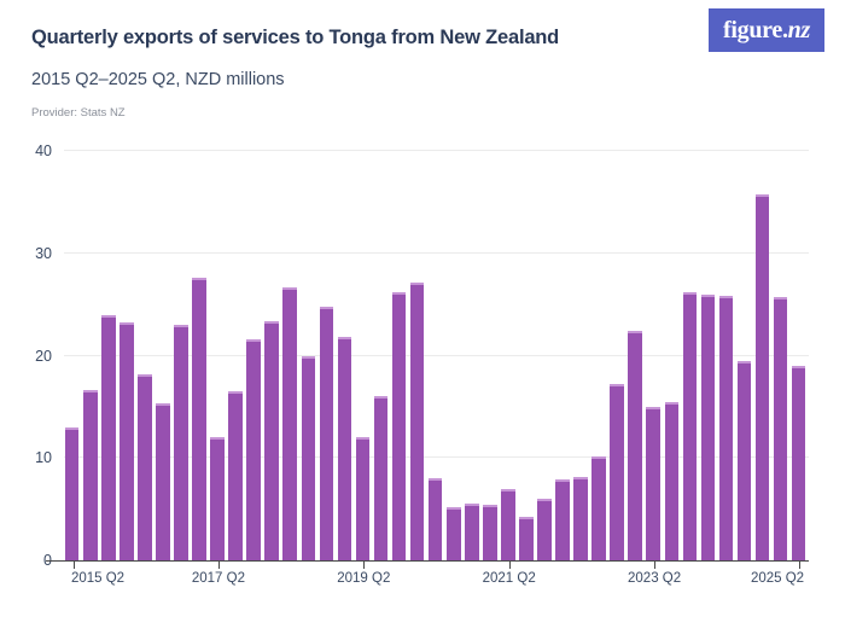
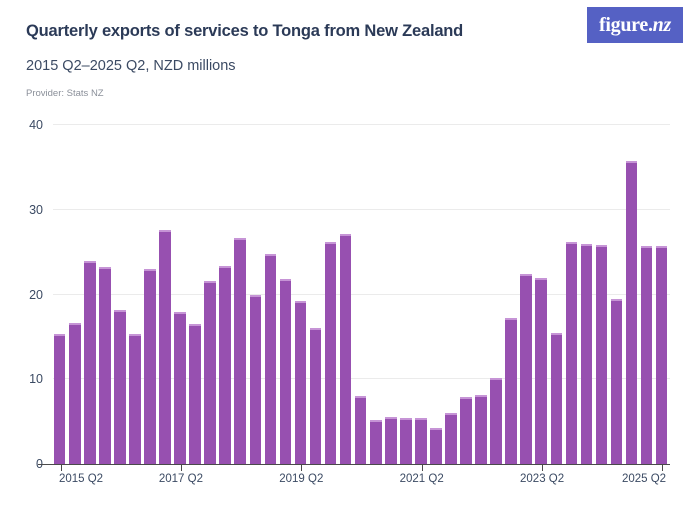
2015 Q2: 13 -> 15
2017 Q2: 12 -> 18
2019 Q2: 12 -> 19
2021 Q2: 7 -> 5
2023 Q2: 15 -> 22
2025 Q2: 19 -> 26
